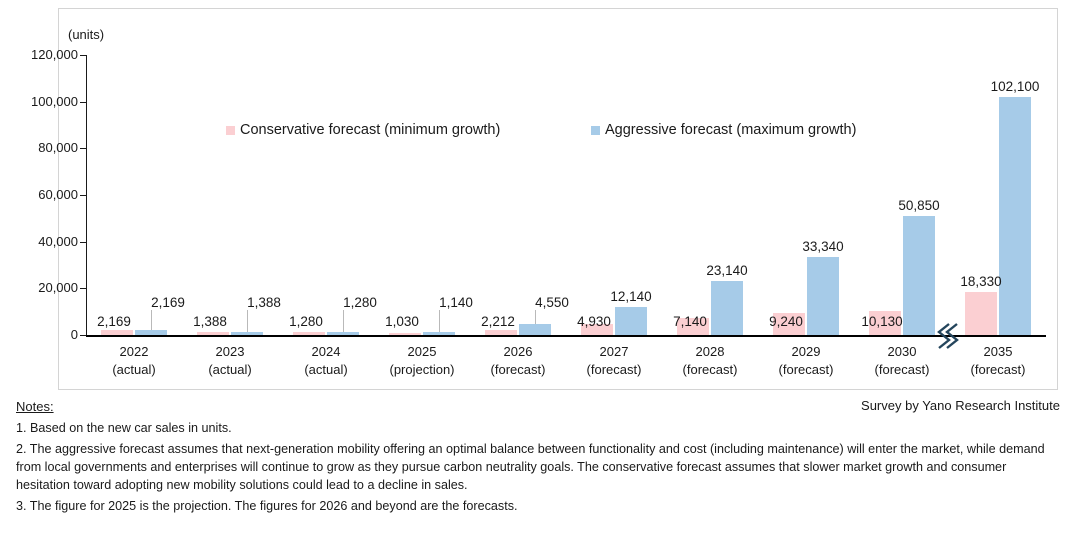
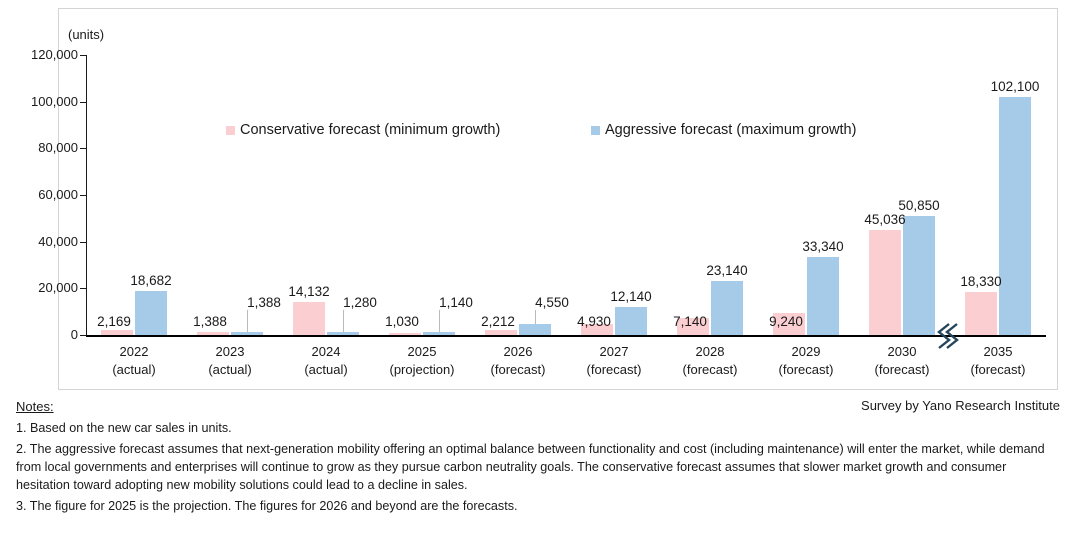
Aggressive forecast (maximum growth)/2022: 2,169 -> 18,682
Conservative forecast (minimum growth)/2024: 1,280 -> 14,132
Conservative forecast (minimum growth)/2030: 10,130 -> 45,036
